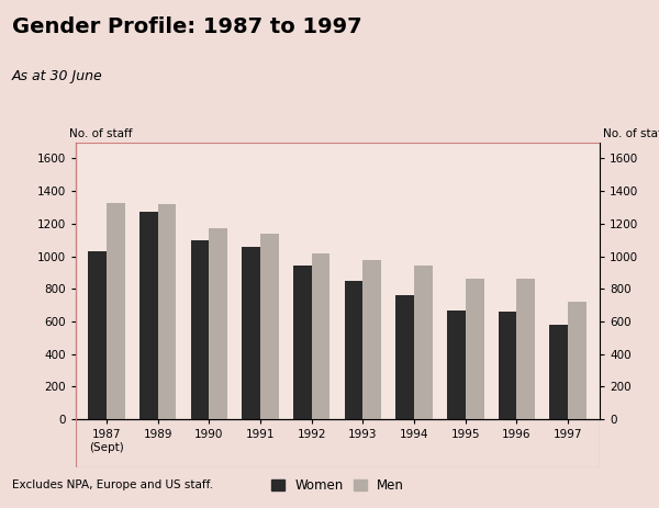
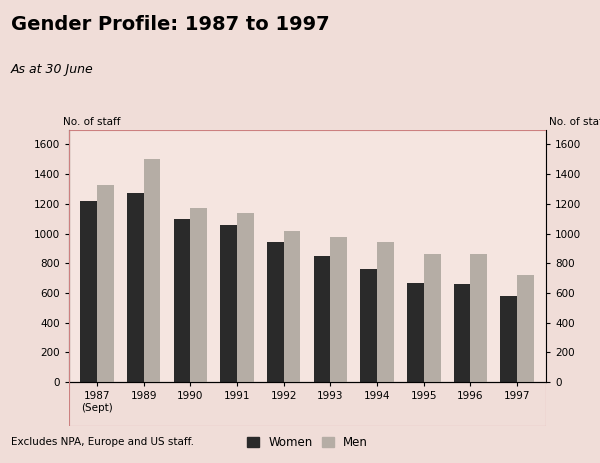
Women/1987 (Sept): 1030 -> 1220
Men/1989: 1320 -> 1500
